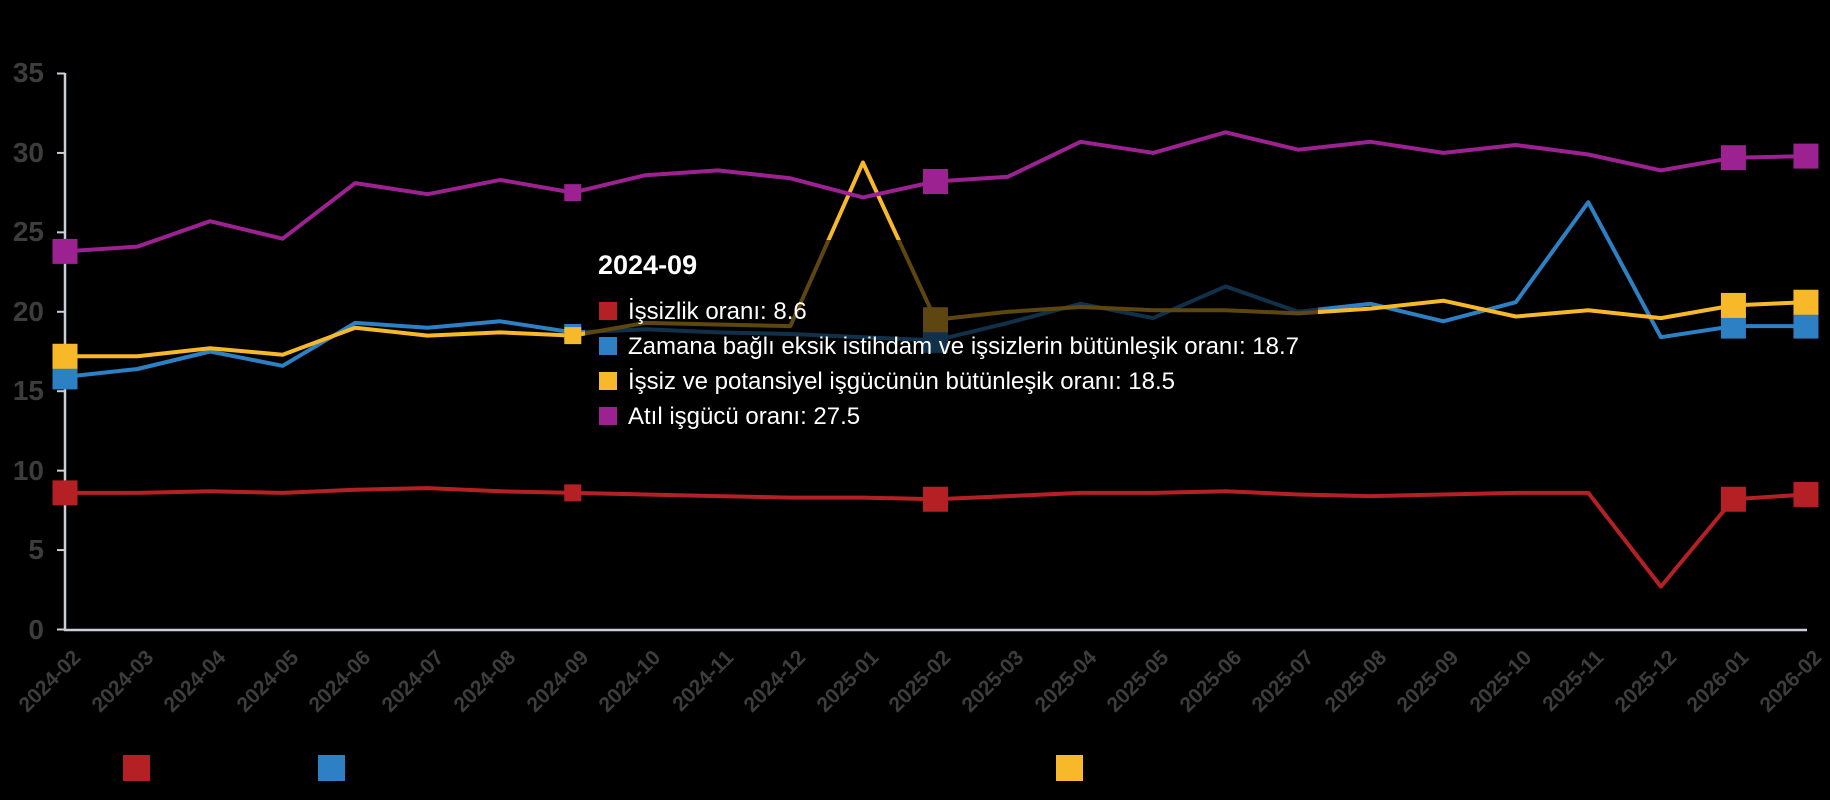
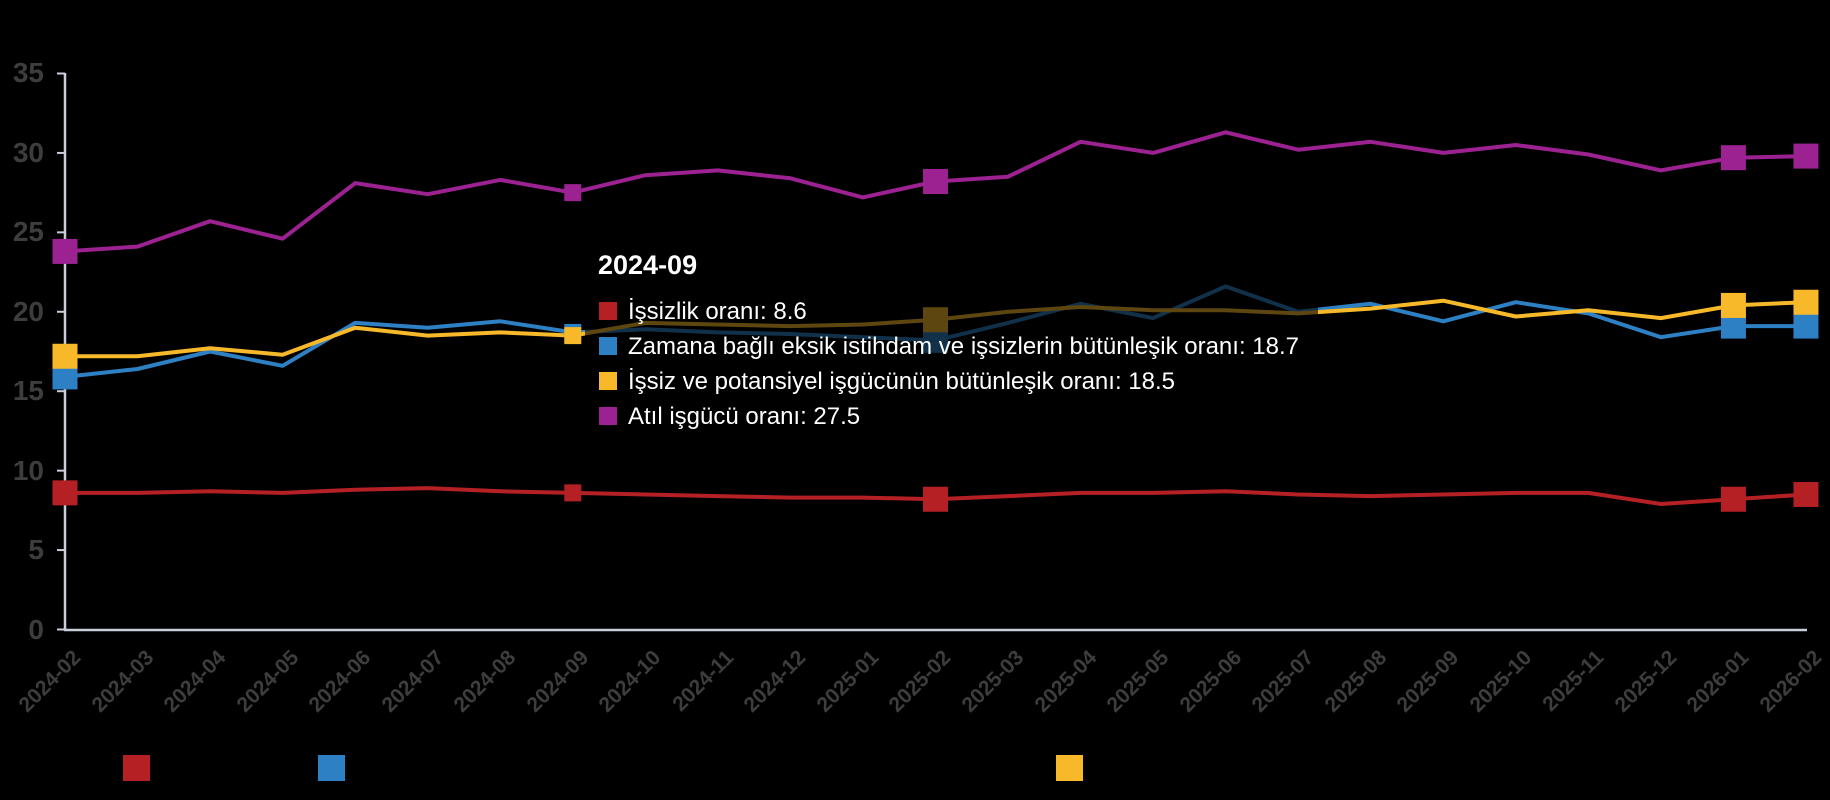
İşsiz ve potansiyel işgücünün bütünleşik oranı/2025-01: 29.4 -> 19.2
Zamana bağlı eksik istihdam ve işsizlerin bütünleşik oranı/2025-11: 26.9 -> 19.9
İşsizlik oranı/2025-12: 2.7 -> 7.9
